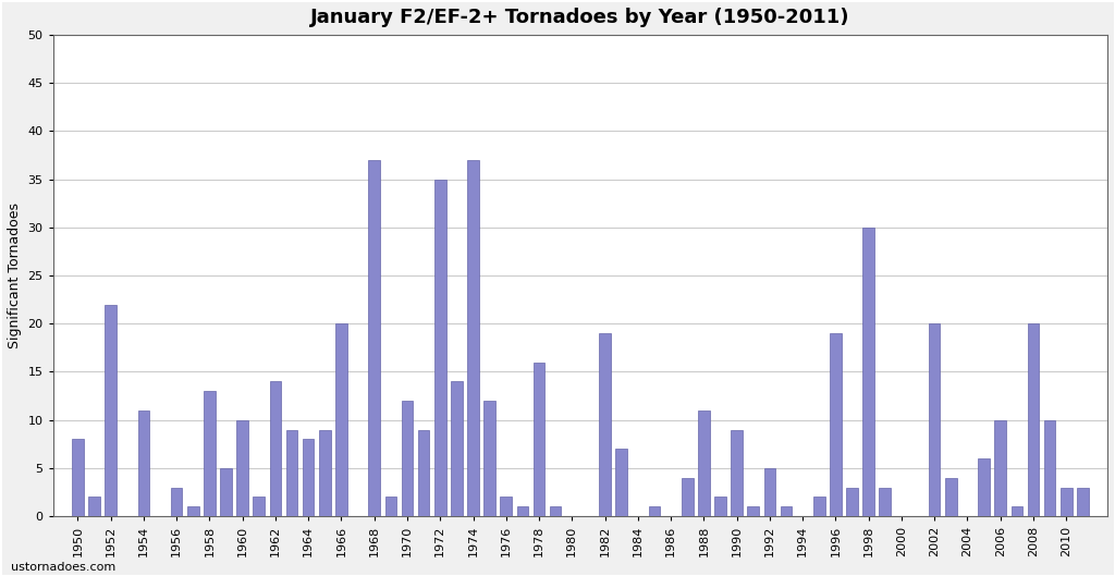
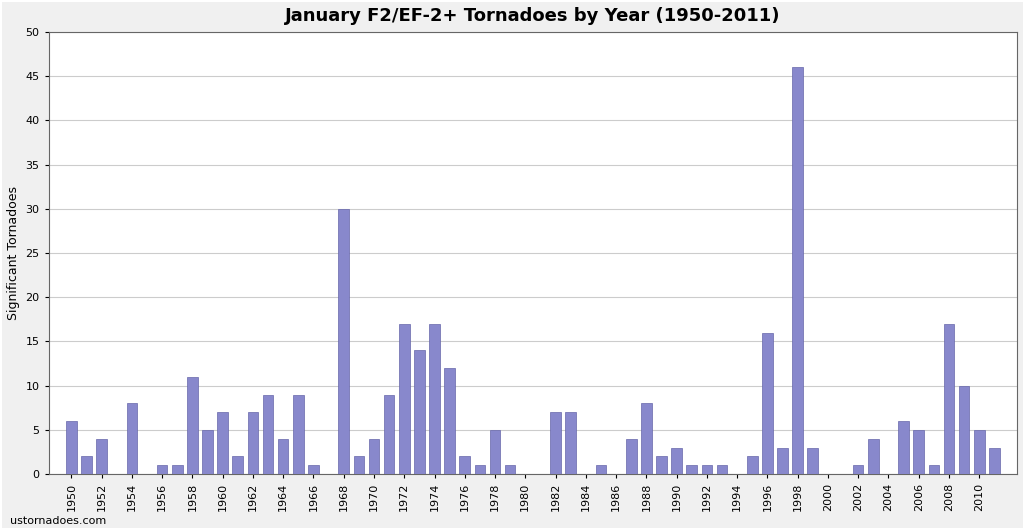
1950: 8 -> 6
1952: 22 -> 4
1954: 11 -> 8
1956: 3 -> 1
1958: 13 -> 11
1960: 10 -> 7
1962: 14 -> 7
1964: 8 -> 4
1966: 20 -> 1
1968: 37 -> 30
1970: 12 -> 4
1972: 35 -> 17
1974: 37 -> 17
1978: 16 -> 5
1982: 19 -> 7
1988: 11 -> 8
1990: 9 -> 3
1992: 5 -> 1
1996: 19 -> 16
1998: 30 -> 46
2002: 20 -> 1
2006: 10 -> 5
2008: 20 -> 17
2010: 3 -> 5
